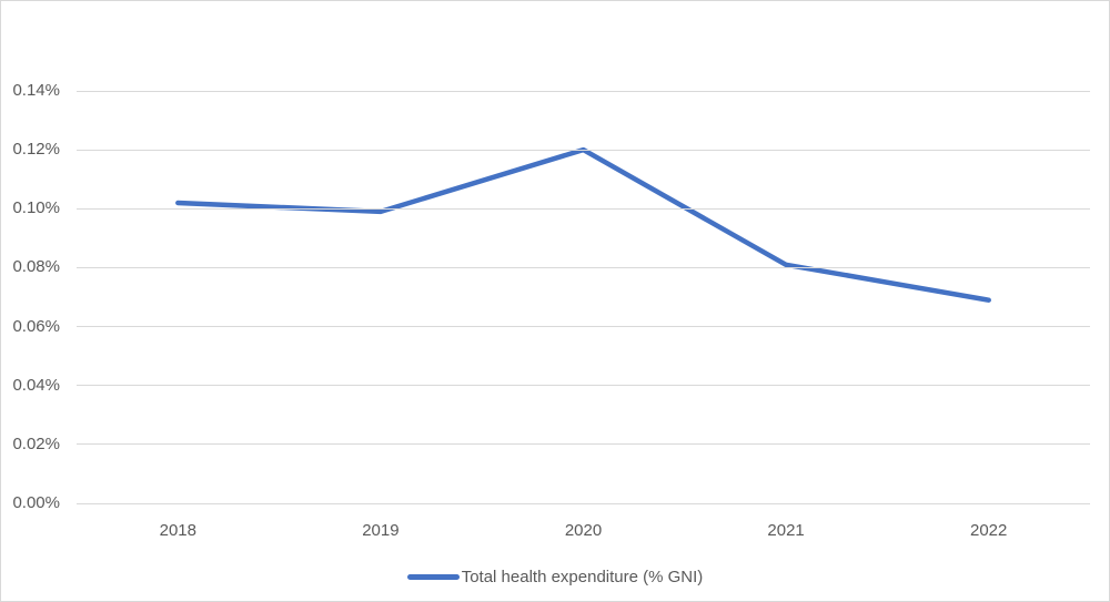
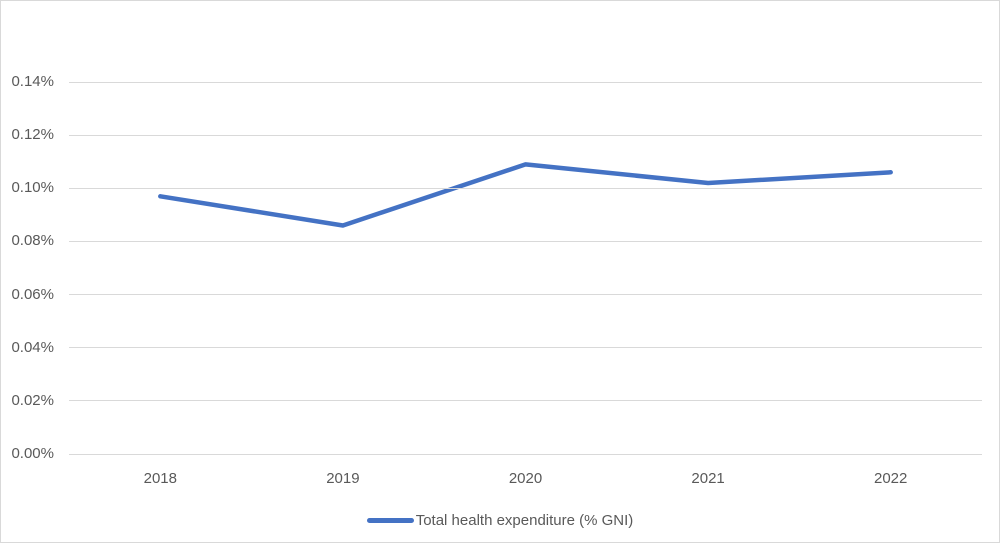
2018: 0.102% -> 0.097%
2019: 0.099% -> 0.086%
2020: 0.120% -> 0.109%
2021: 0.081% -> 0.102%
2022: 0.069% -> 0.106%
